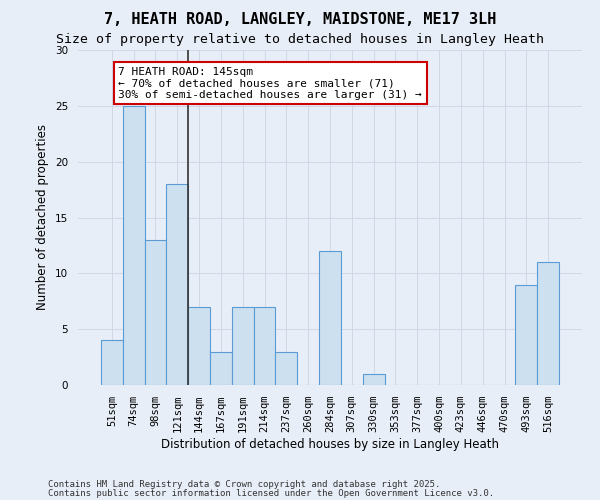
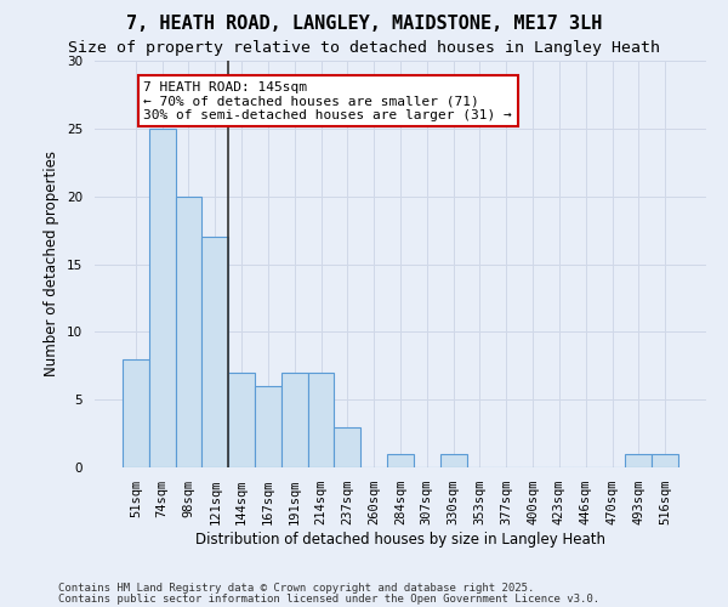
51sqm: 4 -> 8
98sqm: 13 -> 20
121sqm: 18 -> 17
167sqm: 3 -> 6
284sqm: 12 -> 1
493sqm: 9 -> 1
516sqm: 11 -> 1
